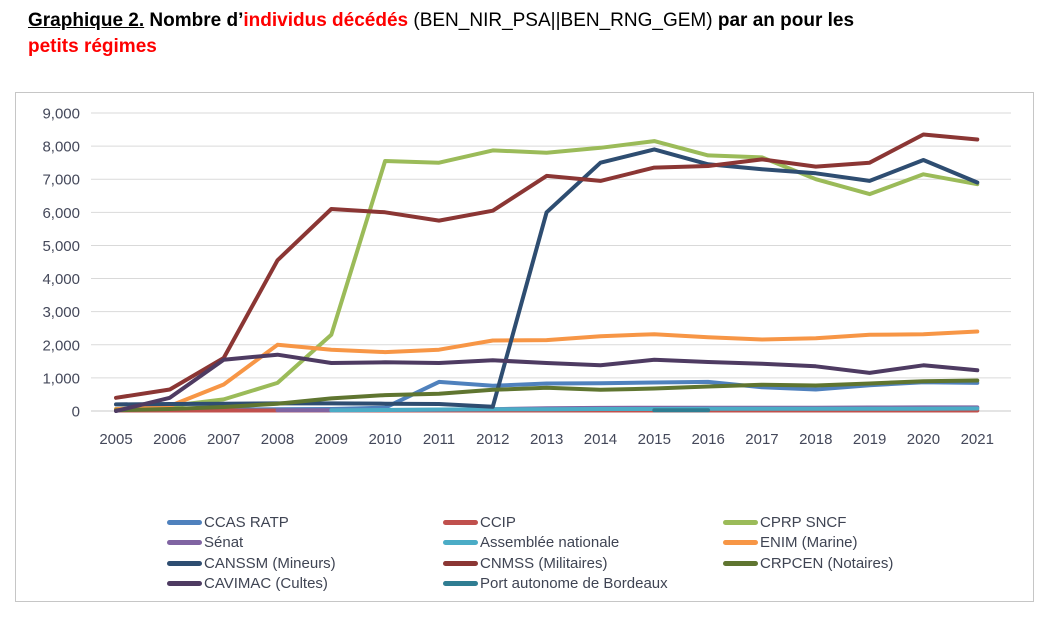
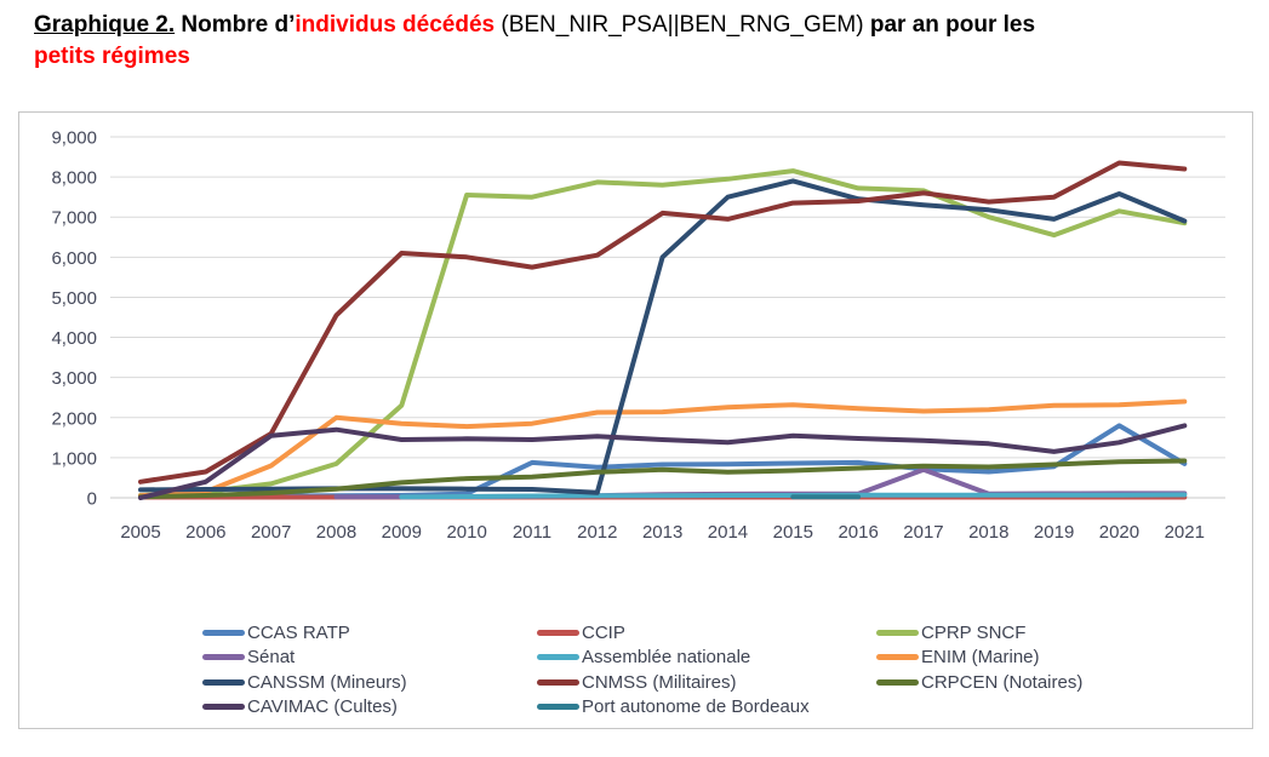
Sénat/2017: 100 -> 700
CCAS RATP/2020: 900 -> 1800
CAVIMAC (Cultes)/2021: 1200 -> 1800
